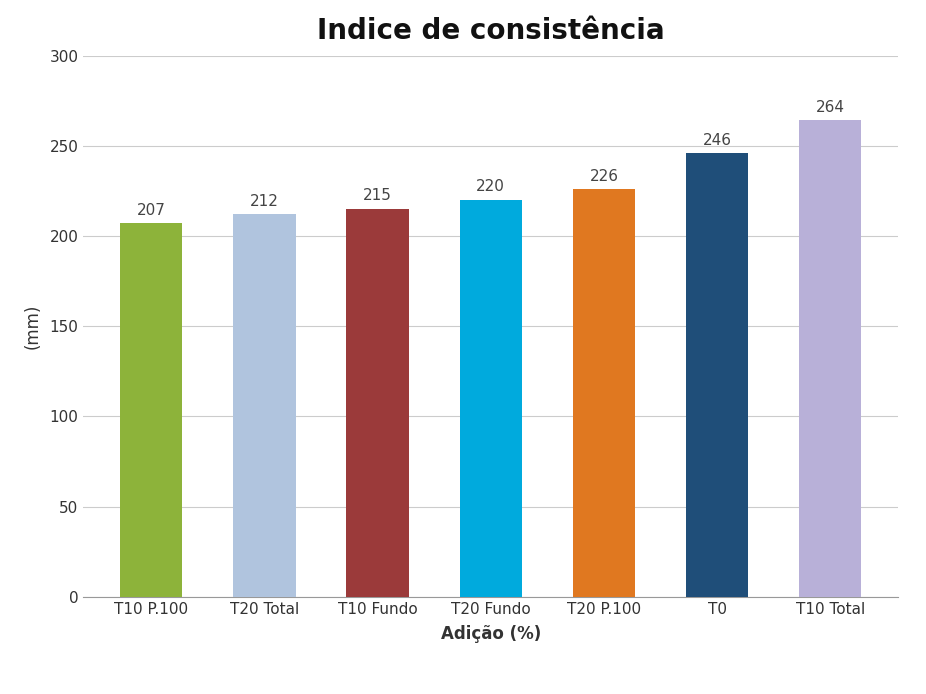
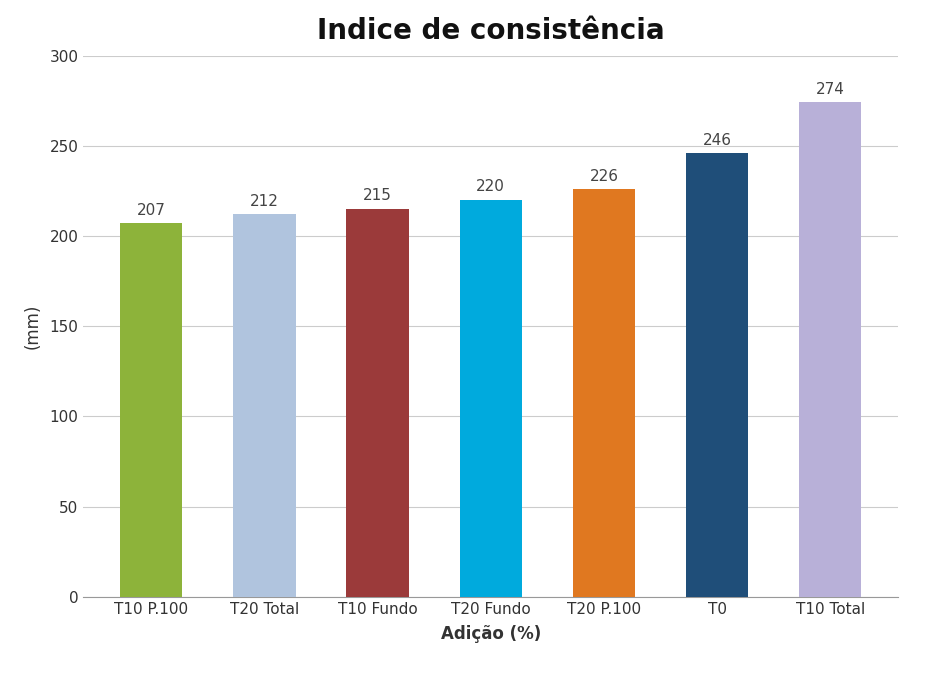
T10 Total: 264 -> 274
